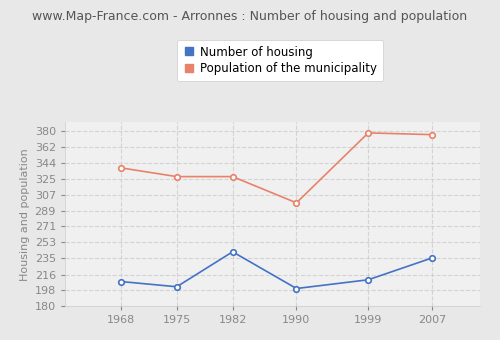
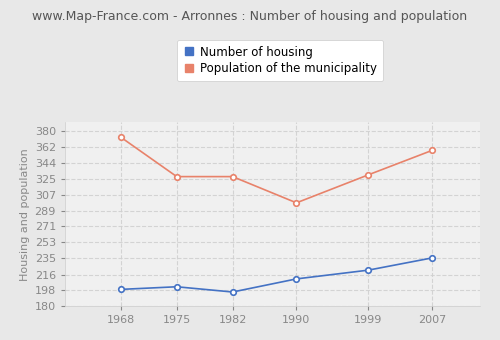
Number of housing/1968: 208 -> 199
Population of the municipality/1968: 338 -> 373
Number of housing/1982: 242 -> 196
Number of housing/1990: 200 -> 211
Number of housing/1999: 210 -> 221
Population of the municipality/1999: 378 -> 330
Population of the municipality/2007: 376 -> 358
